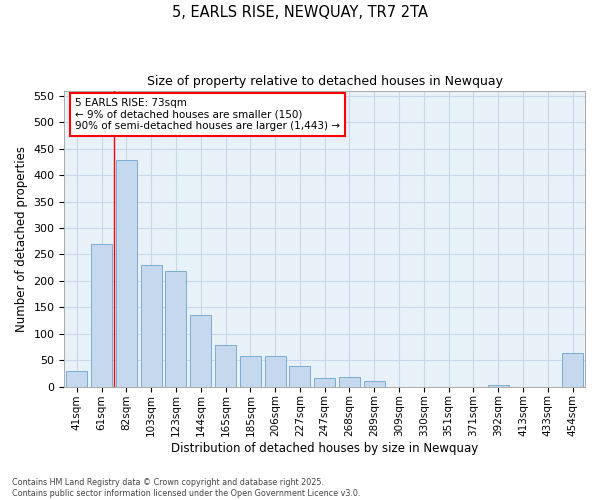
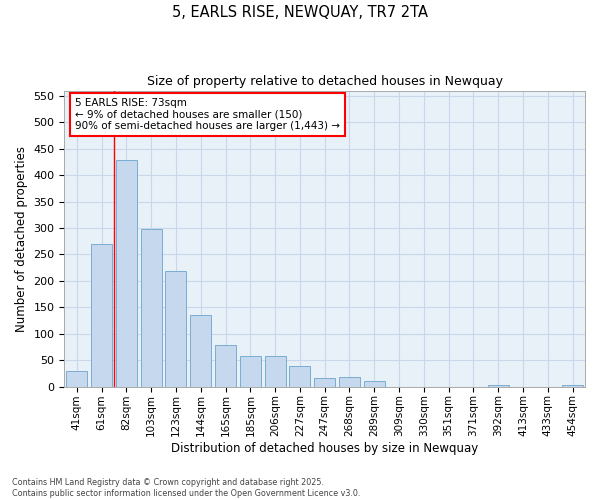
103sqm: 230 -> 298
454sqm: 64 -> 3
